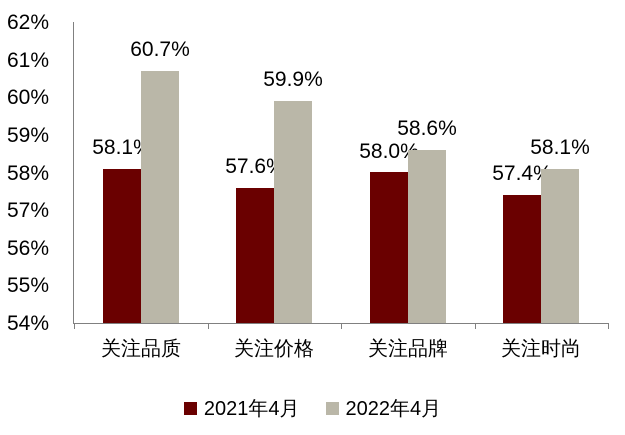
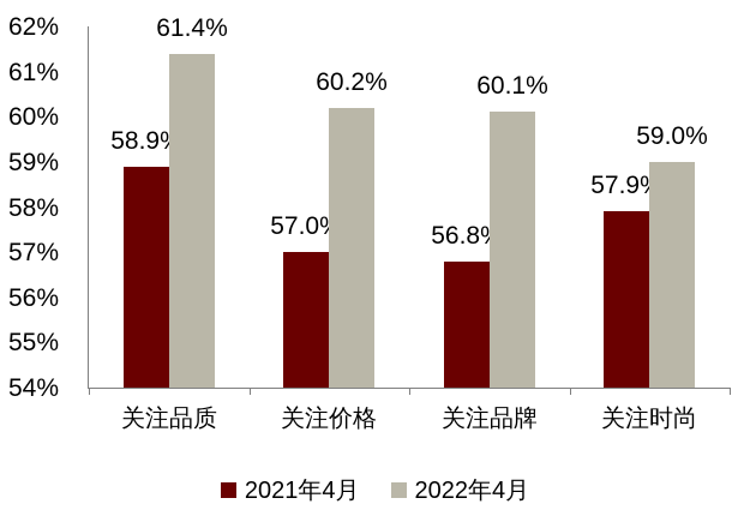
2021年4月/关注品质: 58.1% -> 58.9%
2022年4月/关注品质: 60.7% -> 61.4%
2021年4月/关注价格: 57.6% -> 57.0%
2022年4月/关注价格: 59.9% -> 60.2%
2021年4月/关注品牌: 58.0% -> 56.8%
2022年4月/关注品牌: 58.6% -> 60.1%
2021年4月/关注时尚: 57.4% -> 57.9%
2022年4月/关注时尚: 58.1% -> 59.0%
